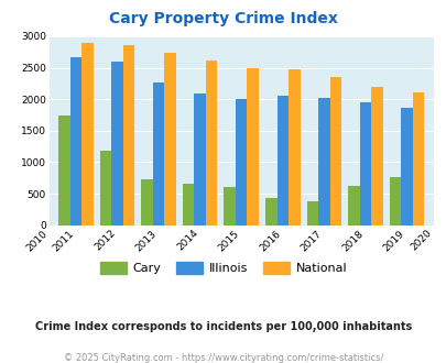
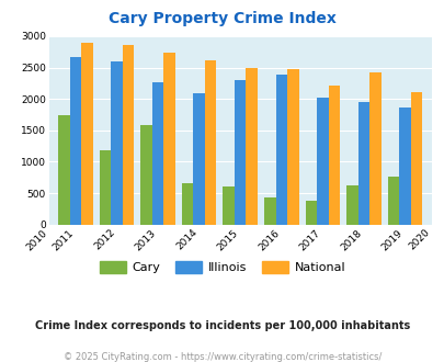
Cary/2013: 720 -> 1580
Illinois/2015: 2000 -> 2300
Illinois/2016: 2060 -> 2380
National/2017: 2360 -> 2220
National/2018: 2190 -> 2420
